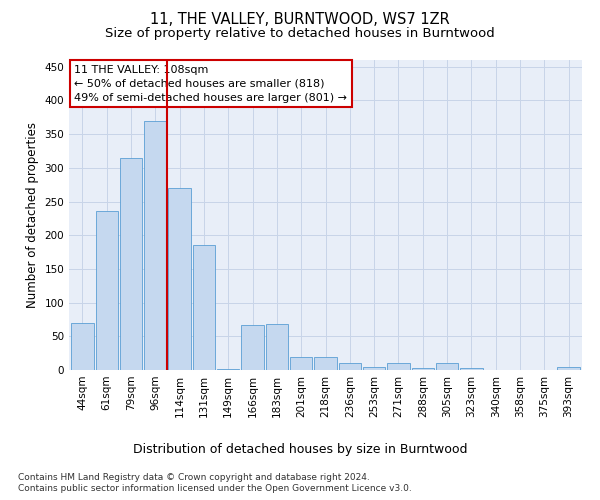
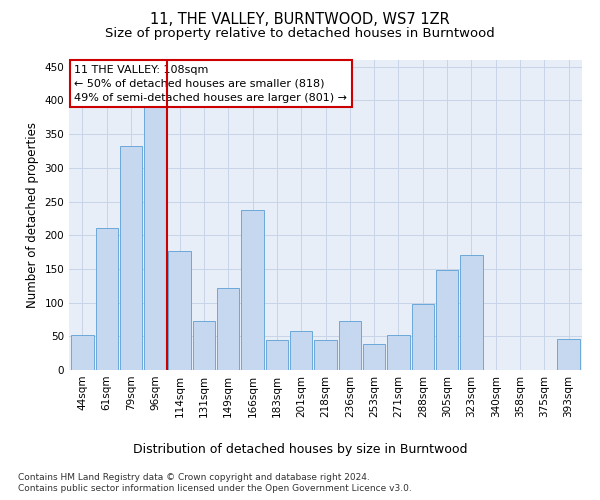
44sqm: 70 -> 52
61sqm: 236 -> 210
79sqm: 315 -> 332
96sqm: 370 -> 392
114sqm: 270 -> 176
131sqm: 185 -> 72
149sqm: 2 -> 122
166sqm: 67 -> 238
183sqm: 68 -> 44
201sqm: 20 -> 58
218sqm: 19 -> 44
236sqm: 10 -> 72
253sqm: 5 -> 38
271sqm: 10 -> 52
288sqm: 3 -> 98
305sqm: 10 -> 148
323sqm: 3 -> 170
393sqm: 4 -> 46
